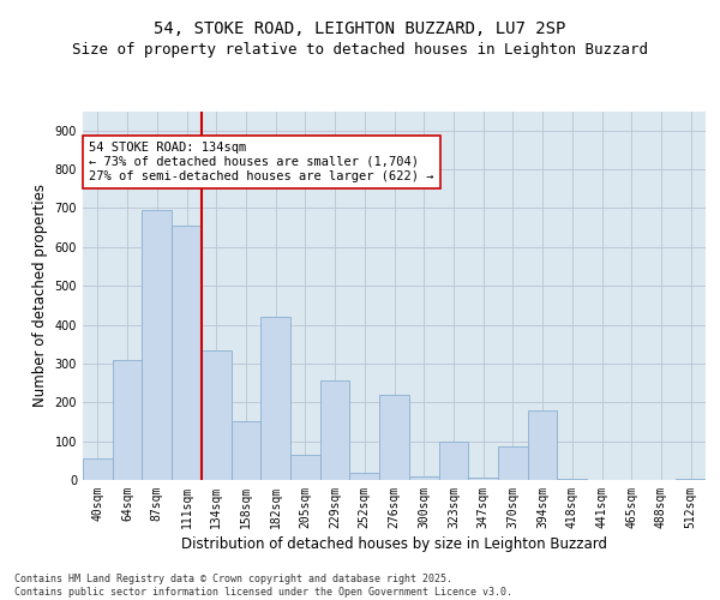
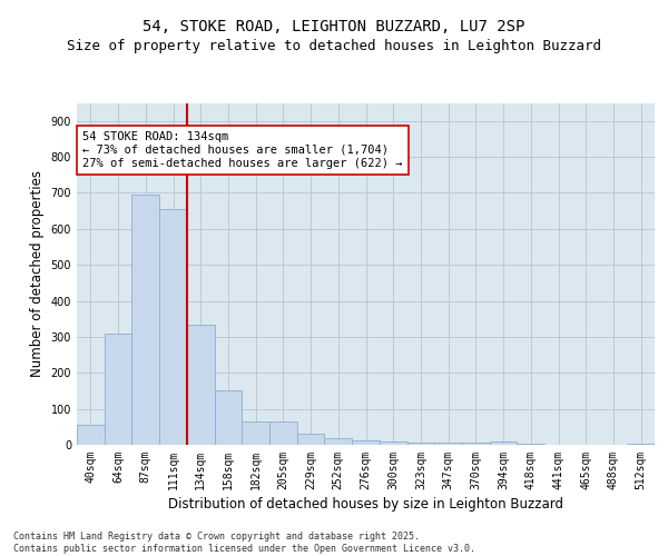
182sqm: 420 -> 65
229sqm: 255 -> 30
276sqm: 220 -> 13
323sqm: 100 -> 5
370sqm: 85 -> 5
394sqm: 180 -> 10
